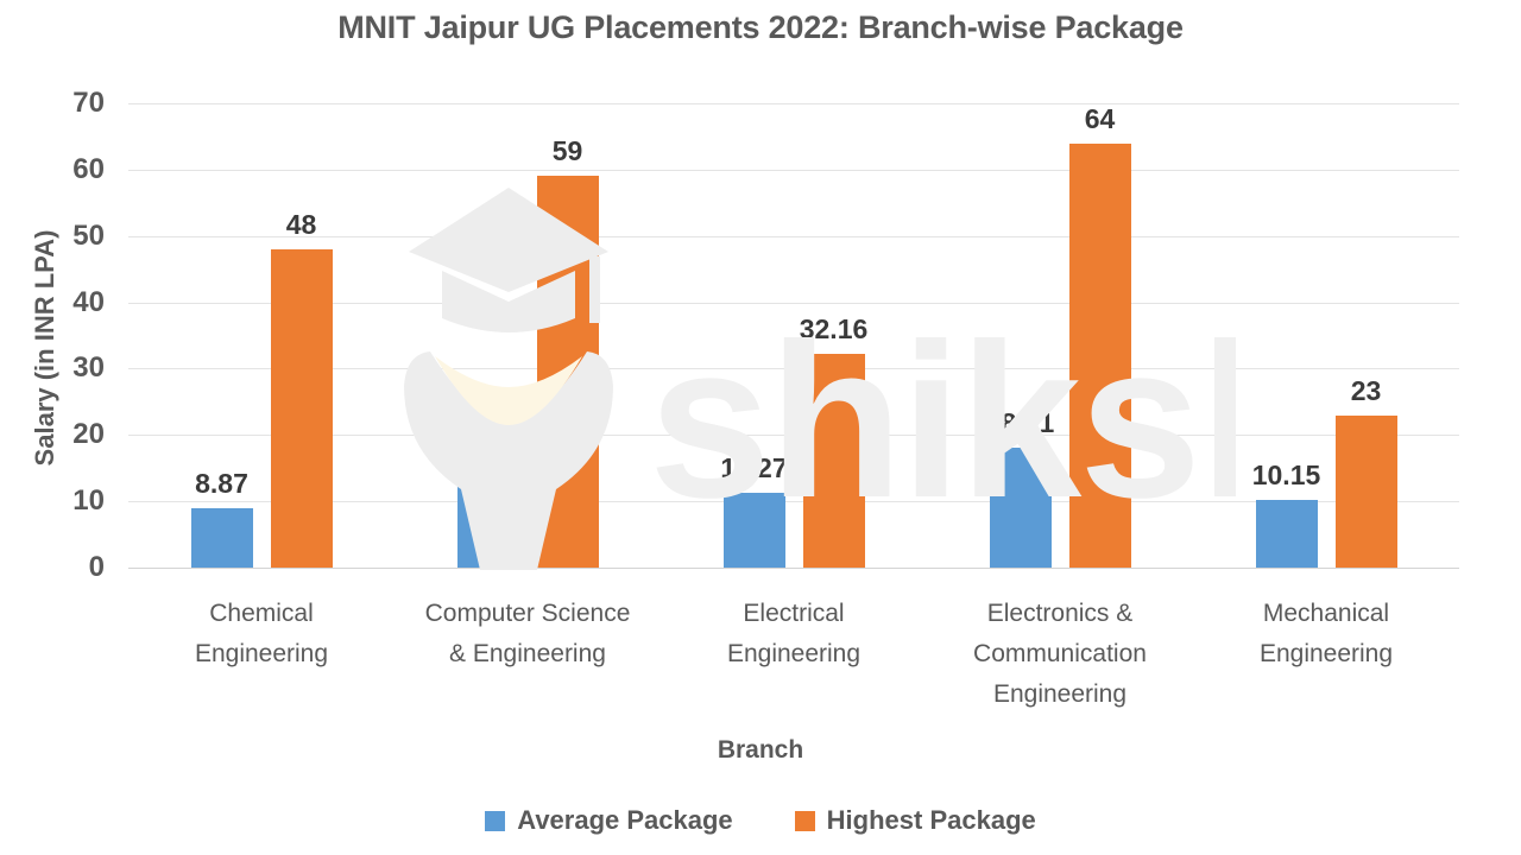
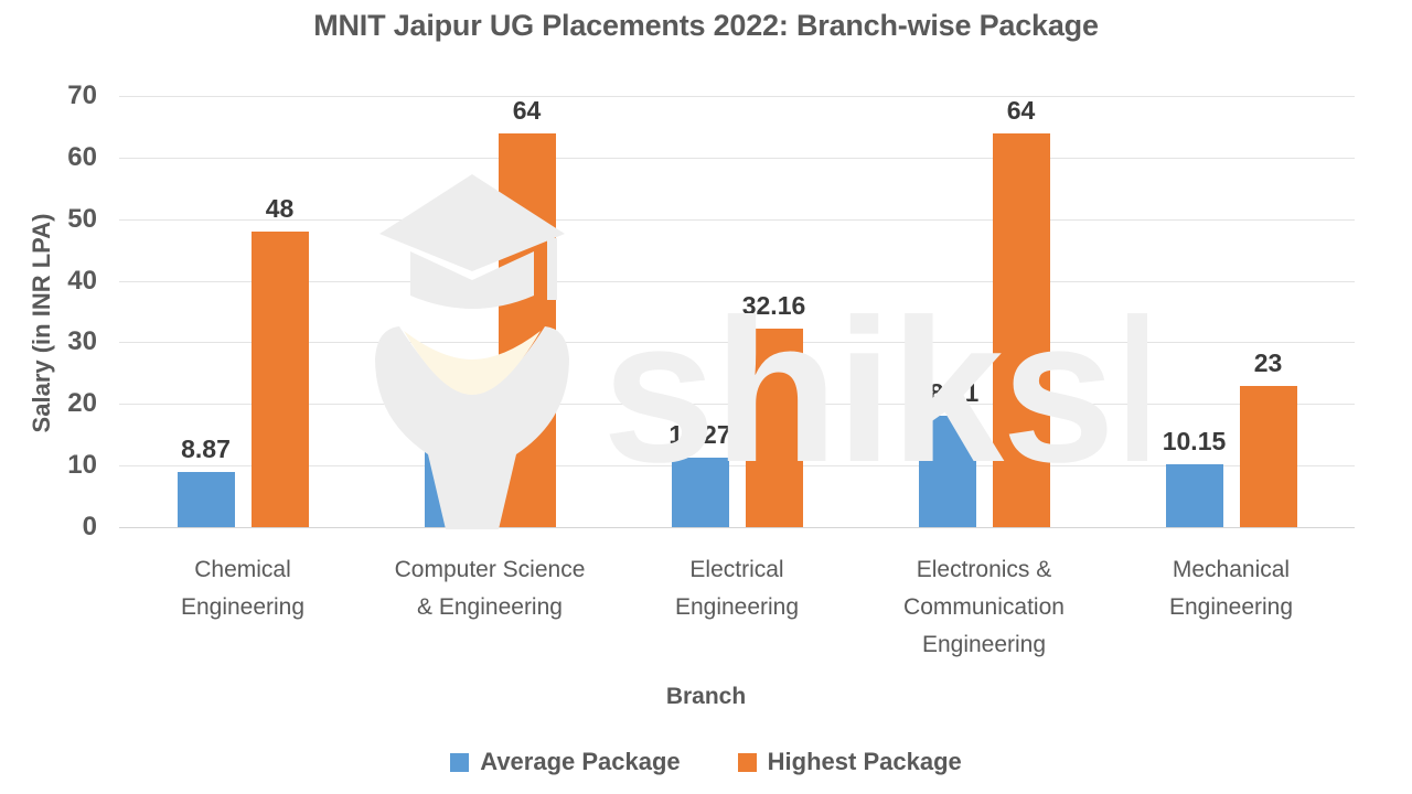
Highest Package/Computer Science & Engineering: 59 -> 64
